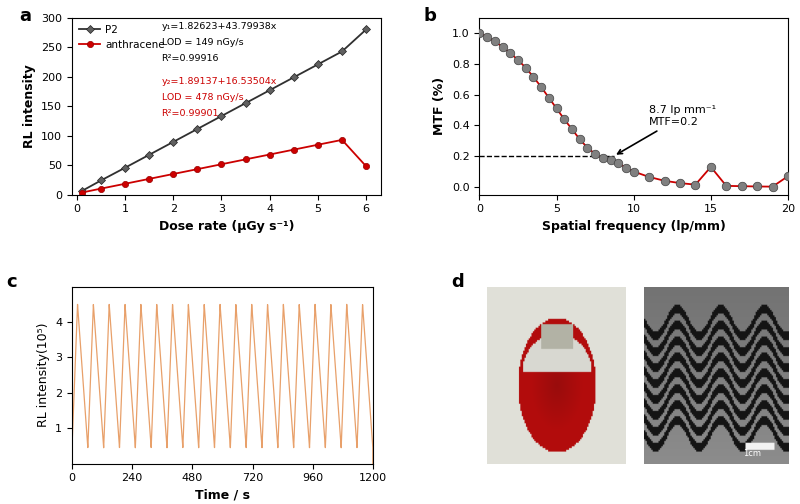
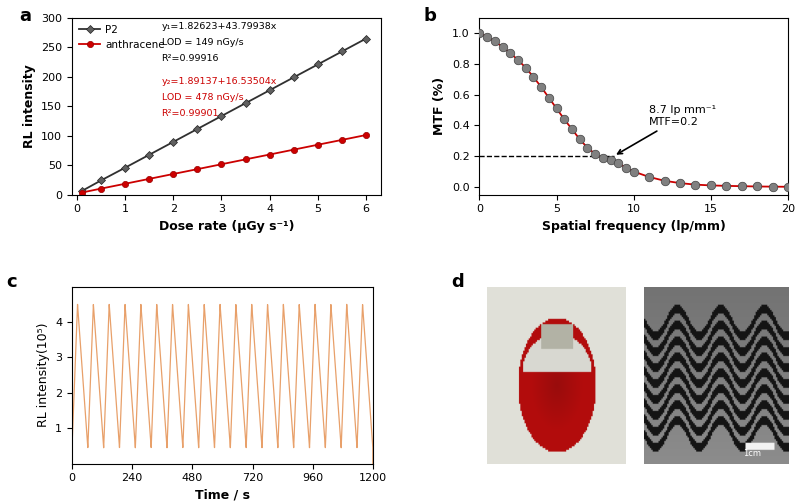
P2/6: 280 -> 265
anthracene/6: 48 -> 101
15: 0.13 -> 0.01
20: 0.07 -> 0.00
